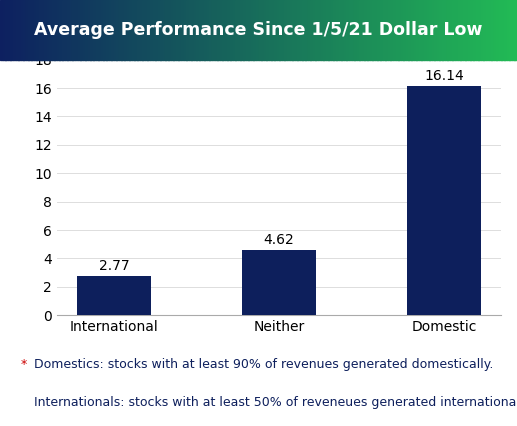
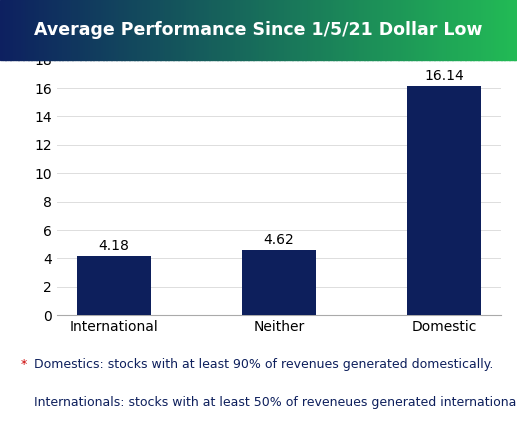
International: 2.77 -> 4.18
